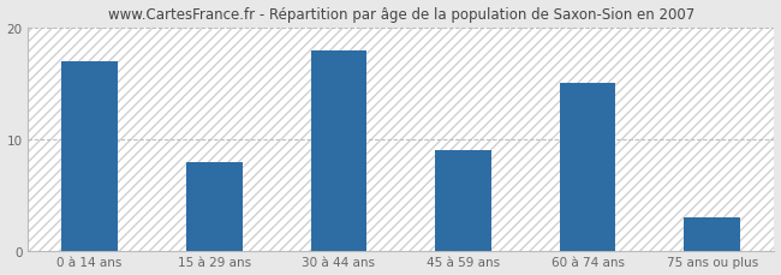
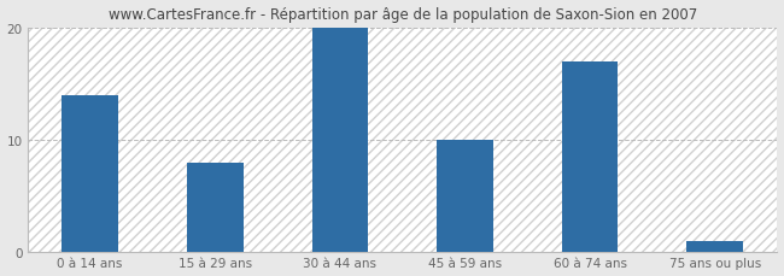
0 à 14 ans: 17 -> 14
30 à 44 ans: 18 -> 20
45 à 59 ans: 9 -> 10
60 à 74 ans: 15 -> 17
75 ans ou plus: 3 -> 1
